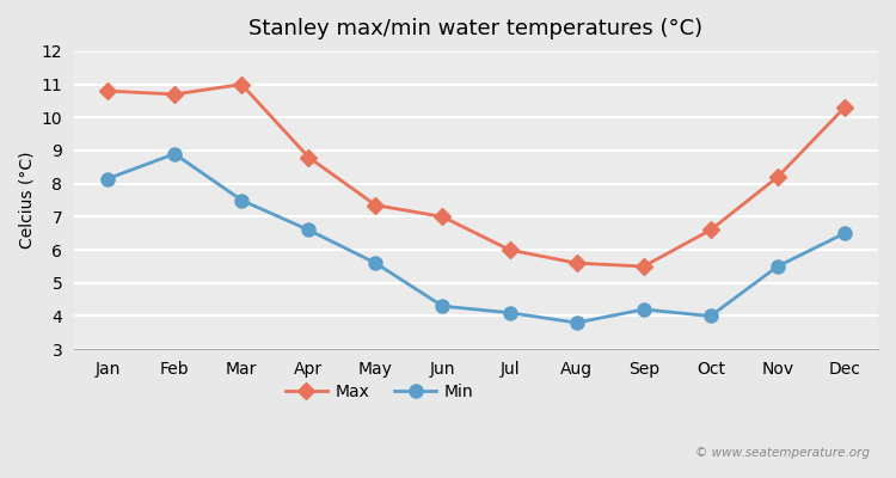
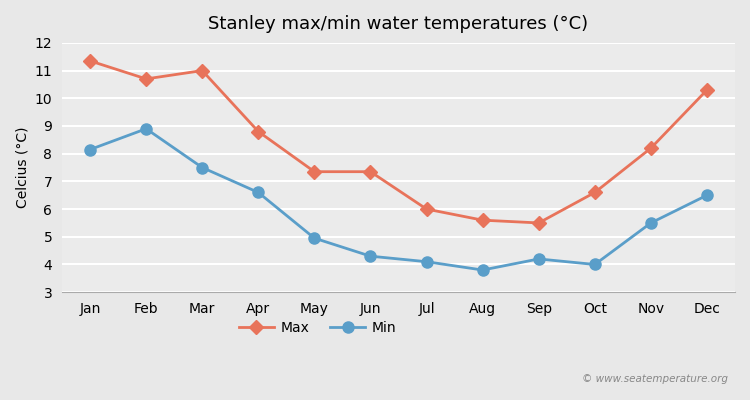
Max/Jan: 10.80 -> 11.35
Min/May: 5.60 -> 4.95
Max/Jun: 7.00 -> 7.35
